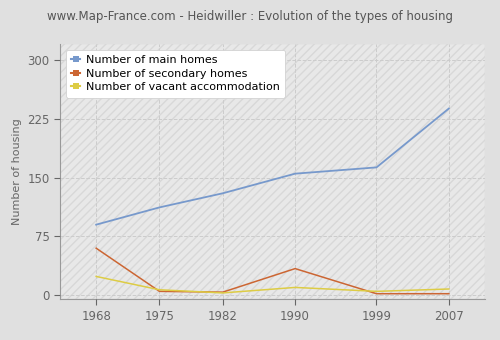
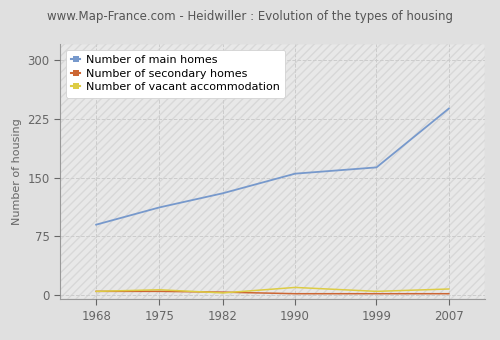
Number of secondary homes/1968: 60 -> 5
Number of vacant accommodation/1968: 24 -> 5
Number of secondary homes/1990: 34 -> 2
